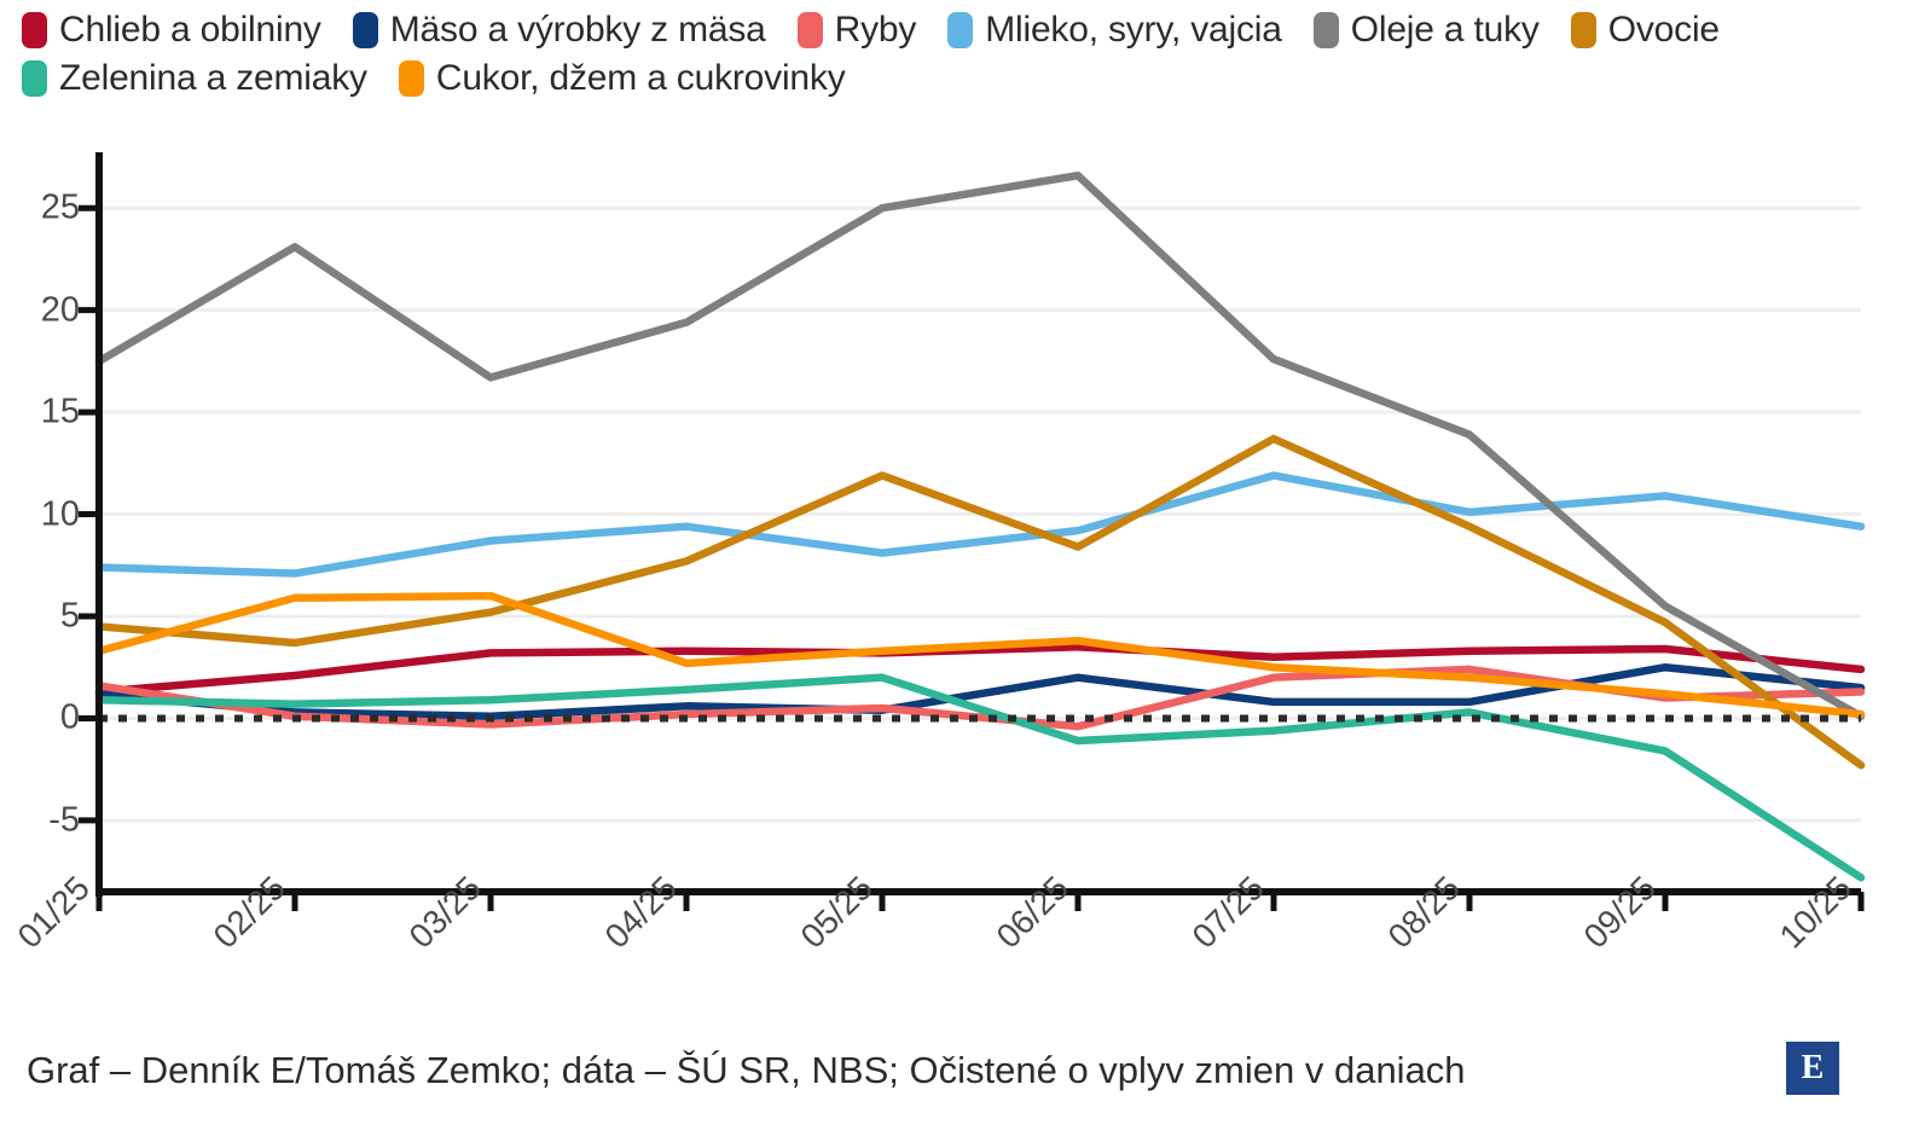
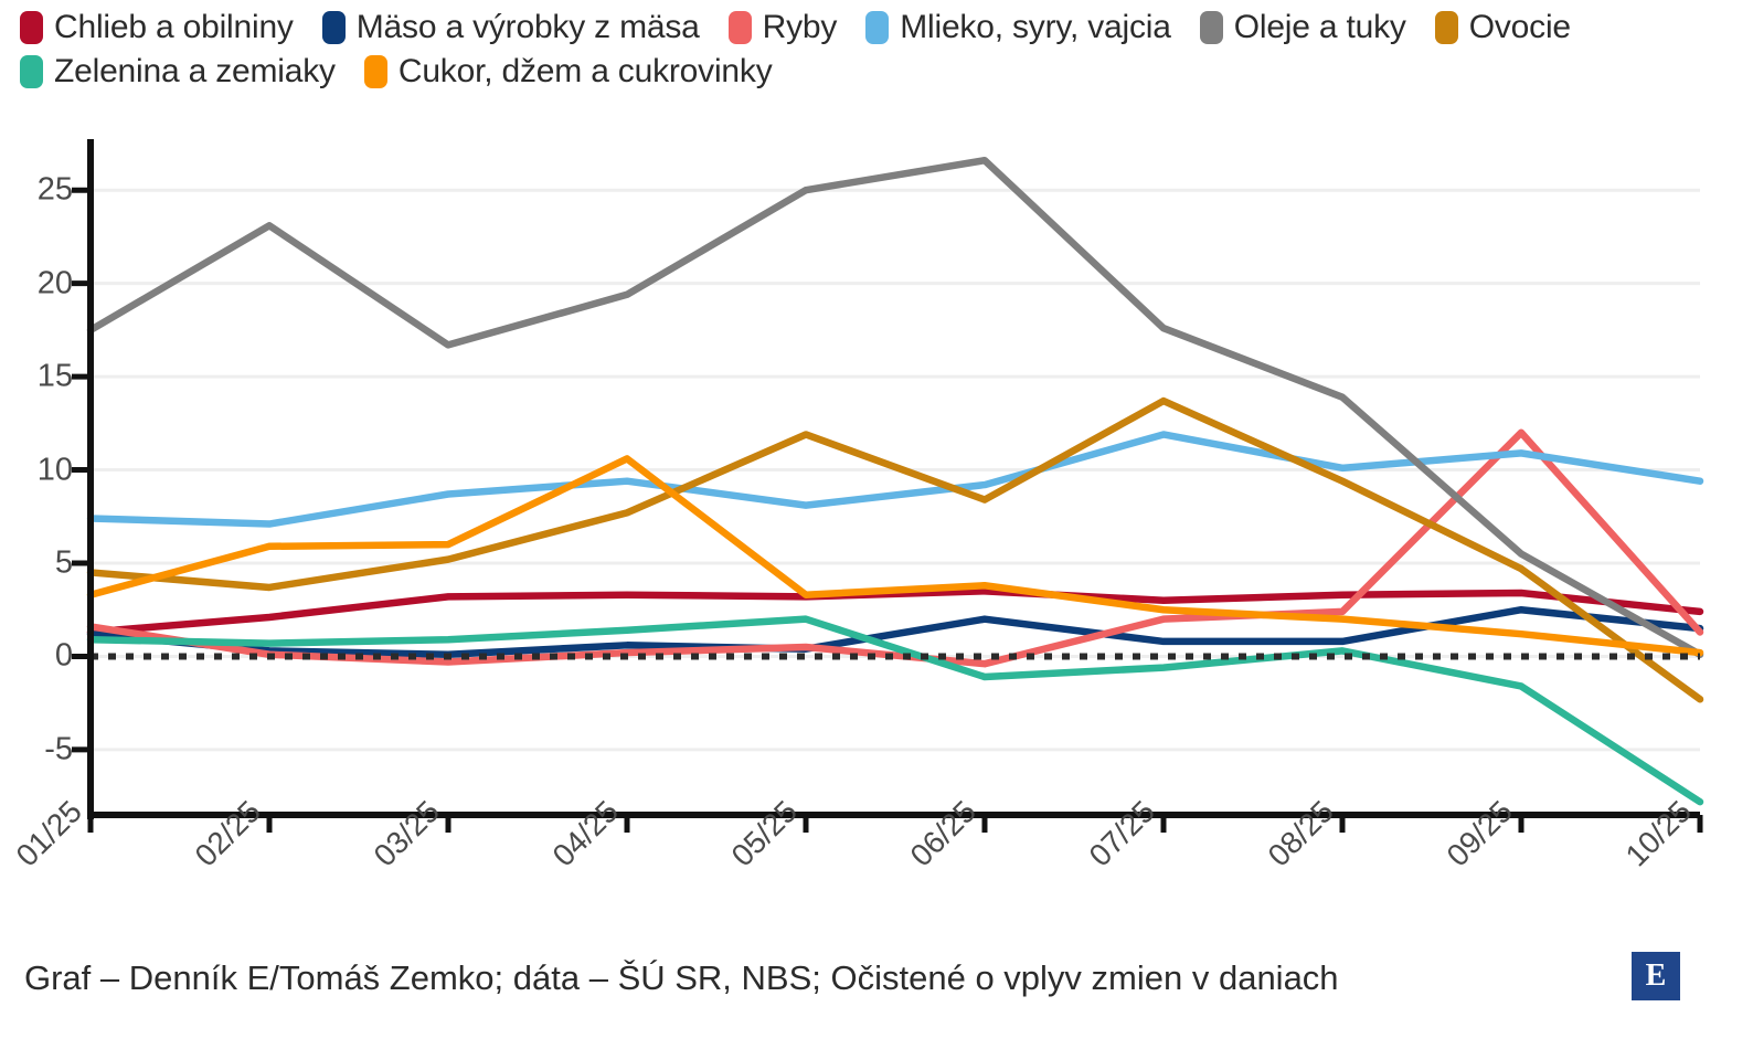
Cukor, džem a cukrovinky/04/25: 2.7 -> 10.6
Ryby/09/25: 1.0 -> 12.0
